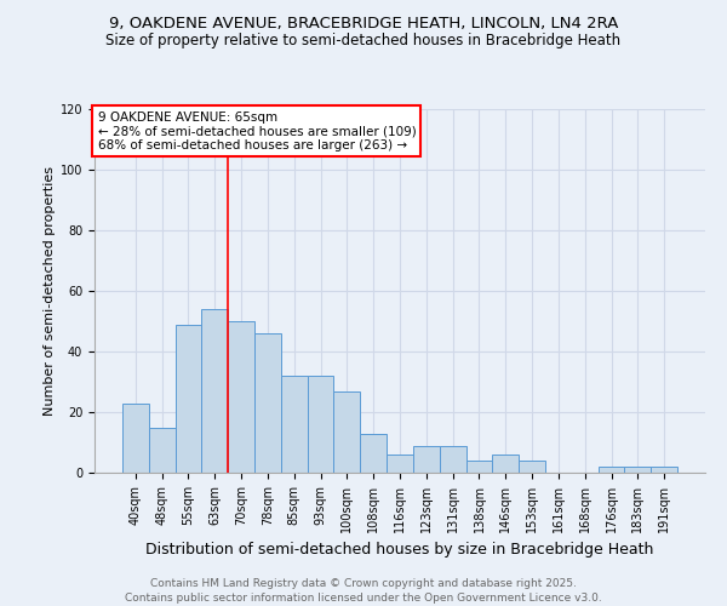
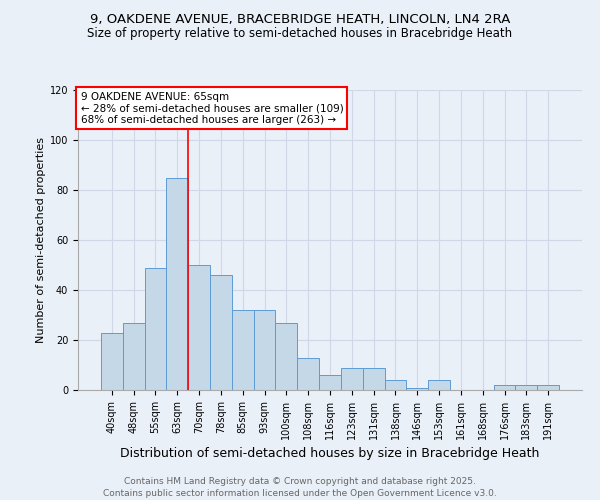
48sqm: 15 -> 27
63sqm: 54 -> 85
146sqm: 6 -> 1
